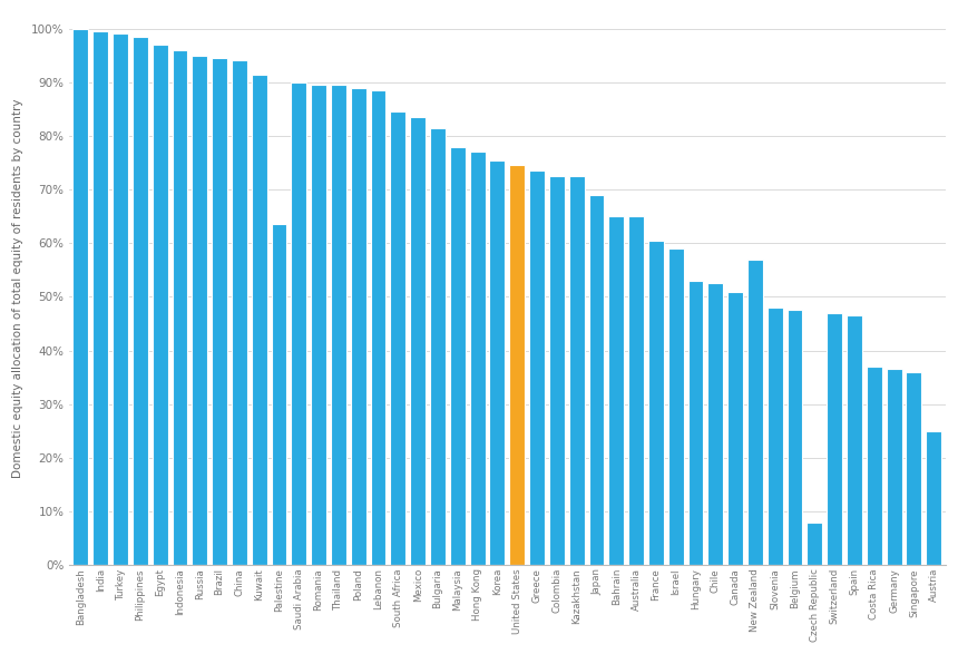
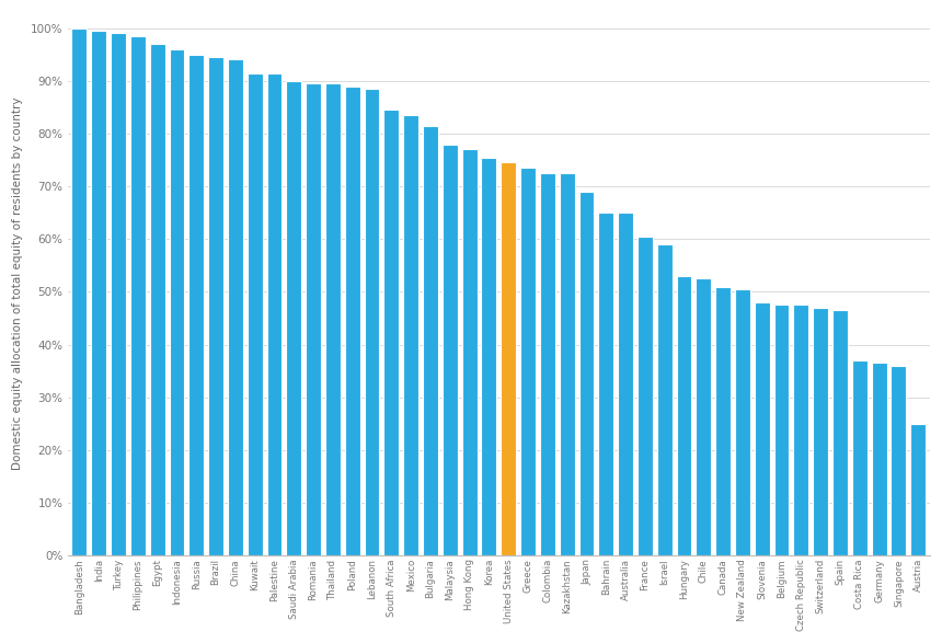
Palestine: 63.5% -> 91.5%
New Zealand: 57.0% -> 50.5%
Czech Republic: 8.0% -> 47.5%
